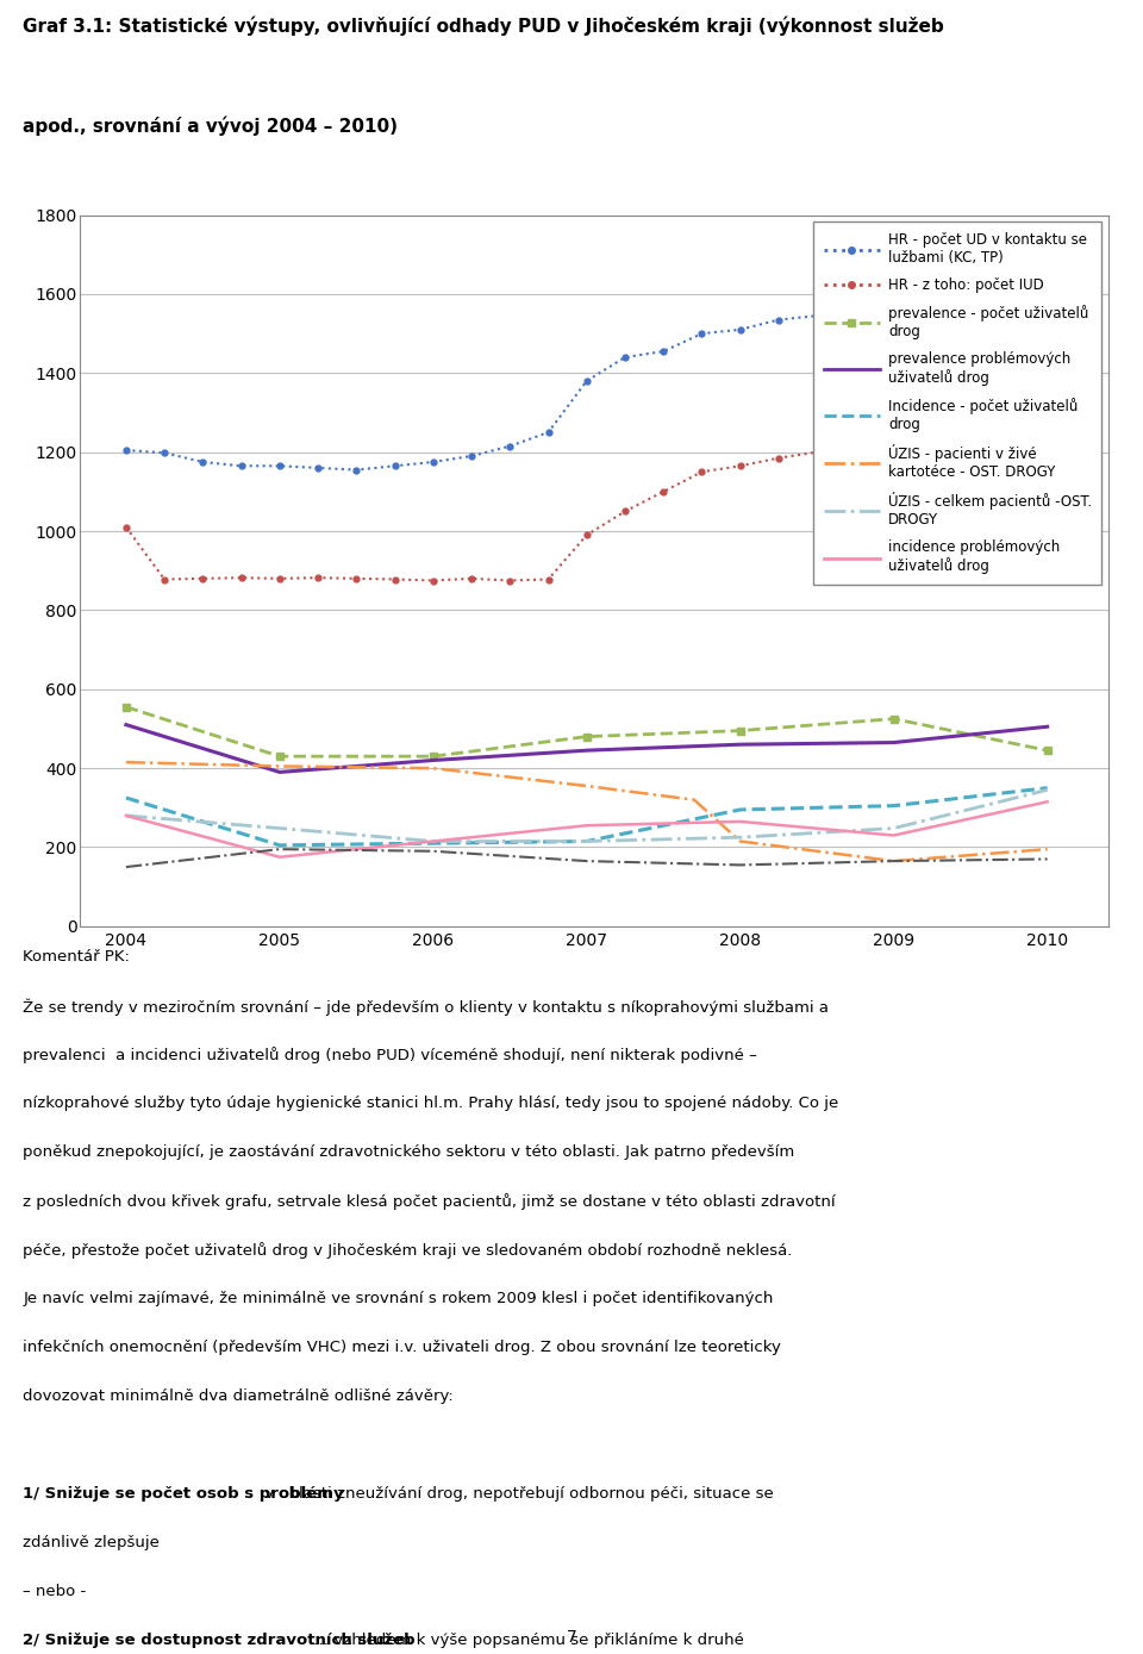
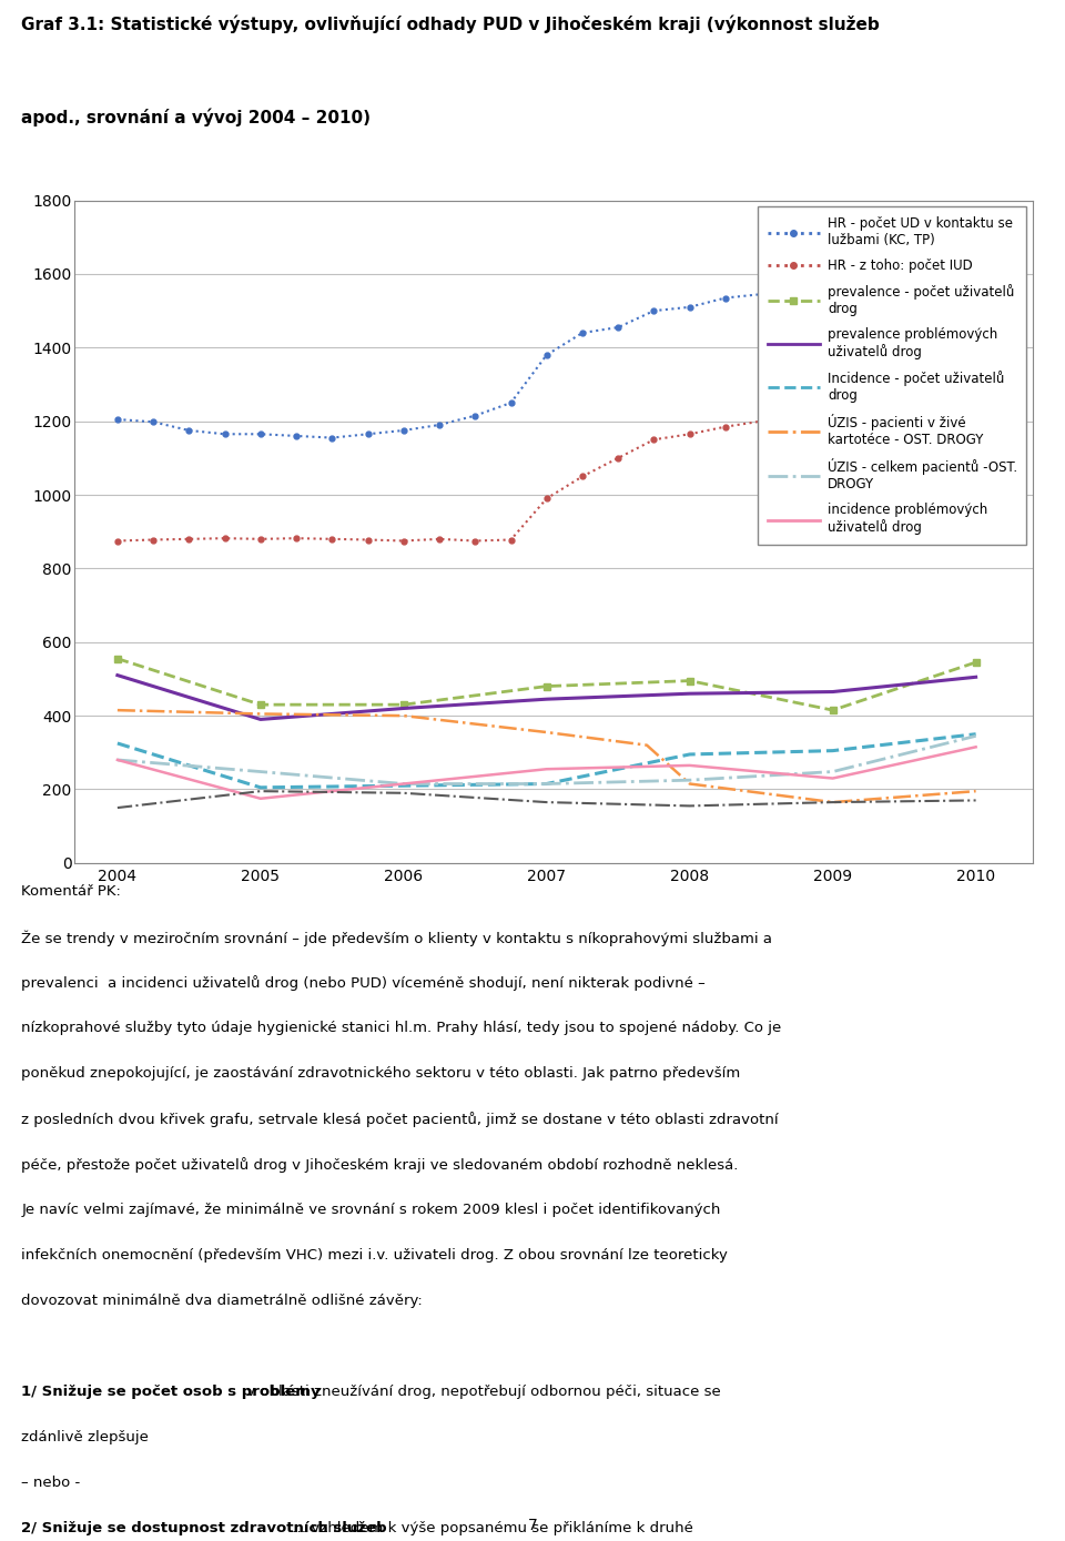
HR - z toho: počet IUD/2004: 1010 -> 875
prevalence - počet uživatelů drog/2009: 525 -> 415
prevalence - počet uživatelů drog/2010: 445 -> 545
